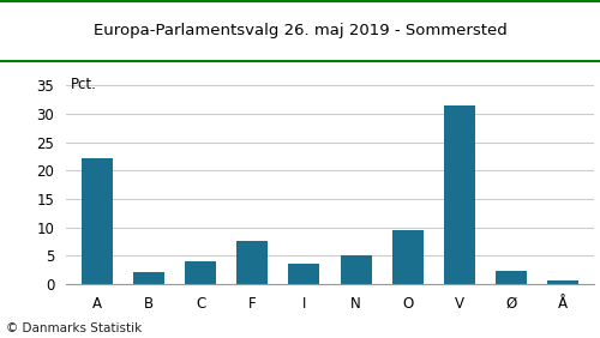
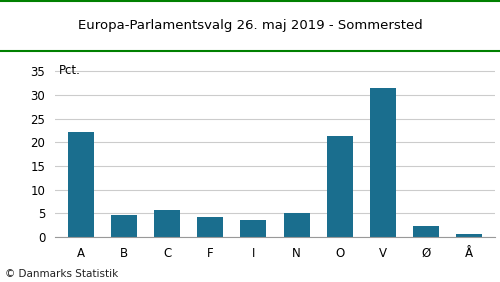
B: 2.0 -> 4.6
C: 4.0 -> 5.7
F: 7.5 -> 4.2
O: 9.5 -> 21.4
